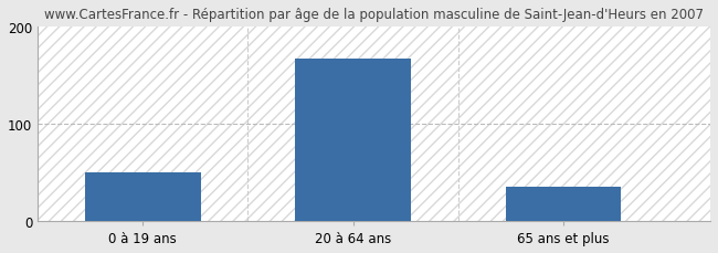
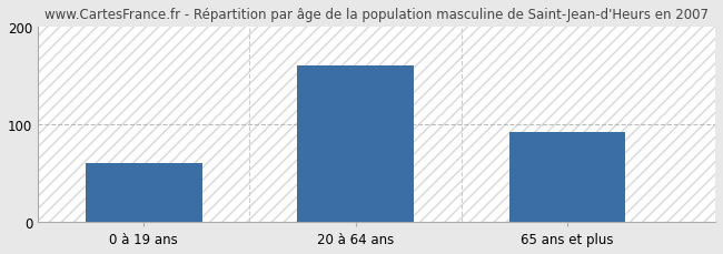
0 à 19 ans: 50 -> 60
20 à 64 ans: 167 -> 160
65 ans et plus: 35 -> 92
